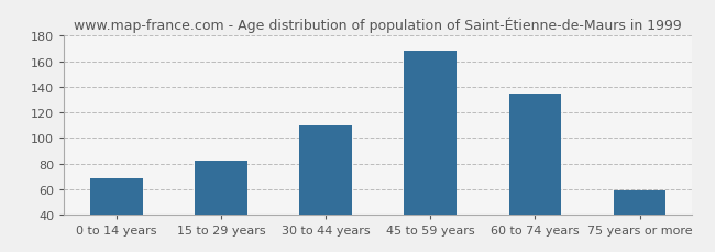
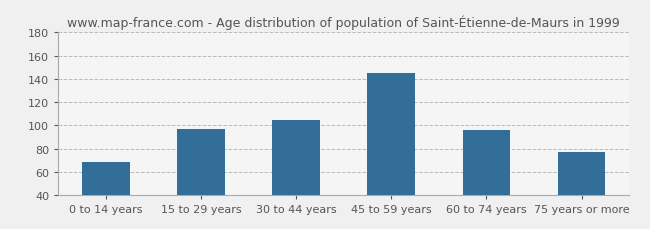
15 to 29 years: 82 -> 97
30 to 44 years: 110 -> 105
45 to 59 years: 168 -> 145
60 to 74 years: 135 -> 96
75 years or more: 59 -> 77
